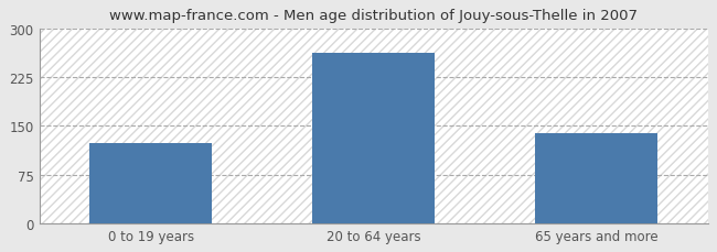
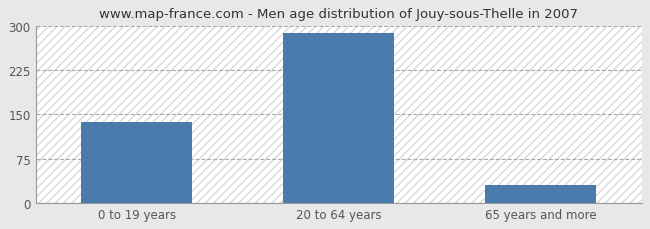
0 to 19 years: 124 -> 137
20 to 64 years: 262 -> 287
65 years and more: 138 -> 30
